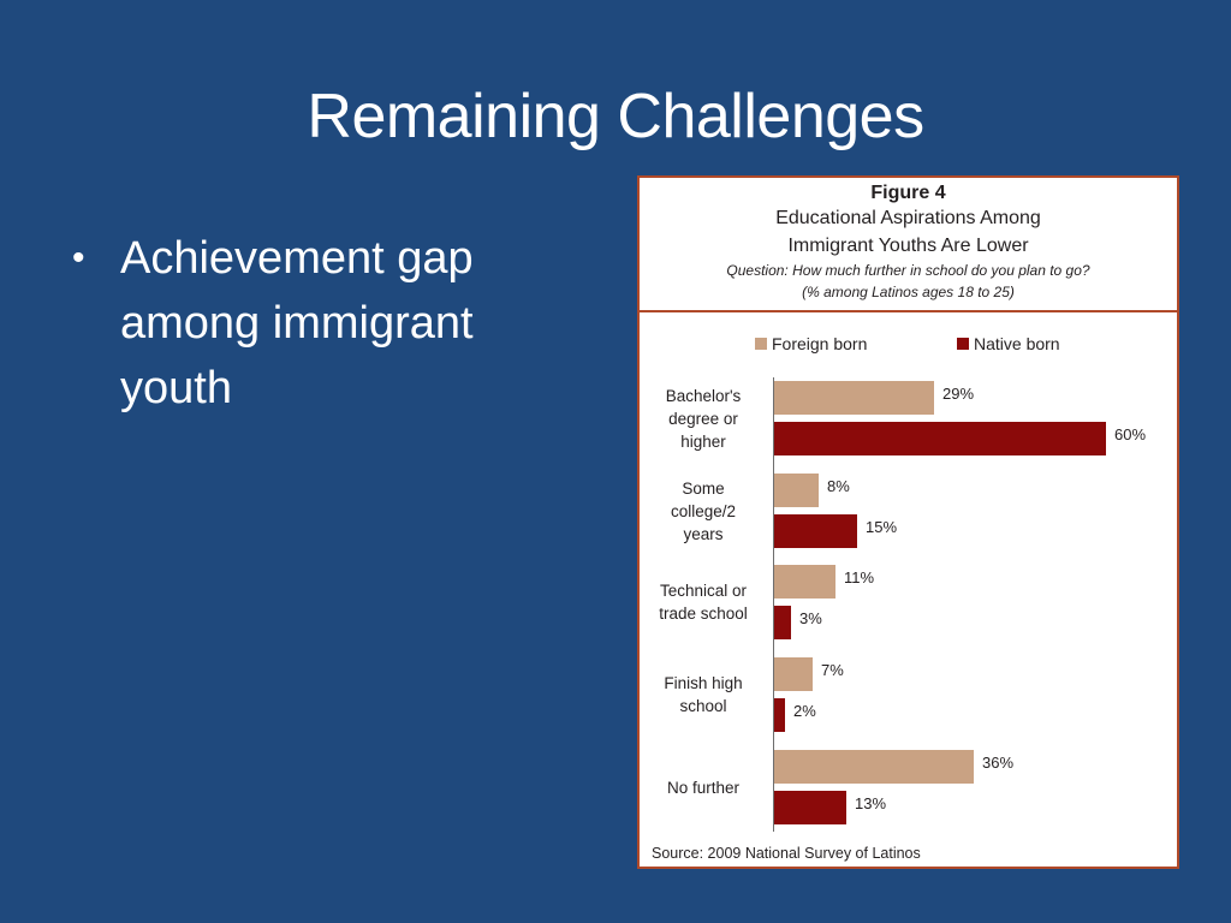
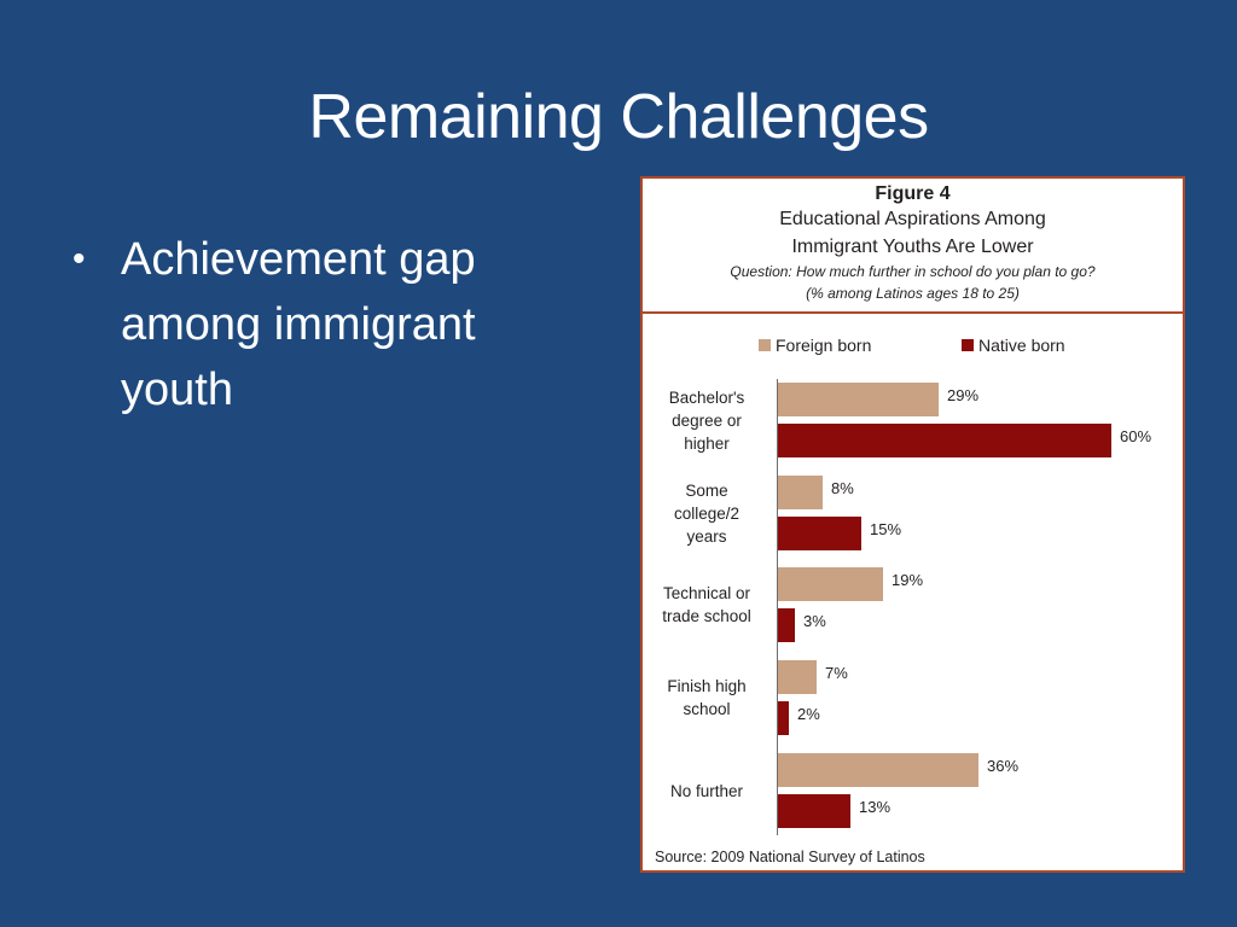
Foreign born/Technical or trade school: 11% -> 19%
